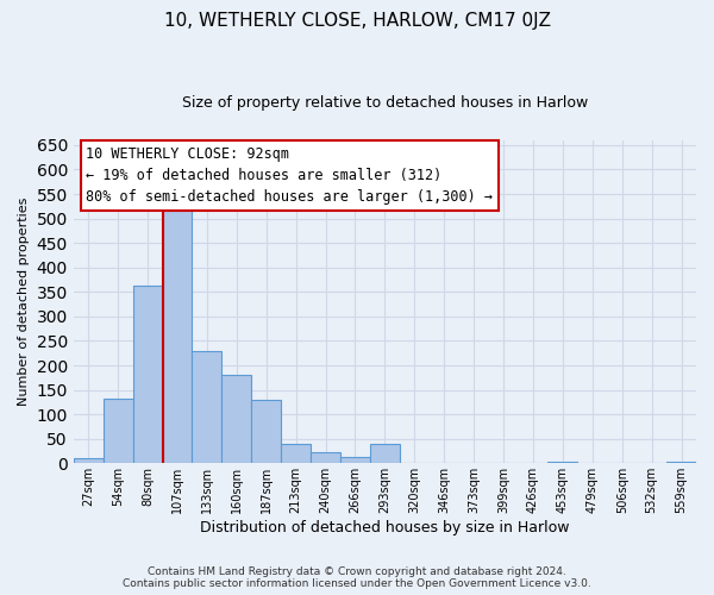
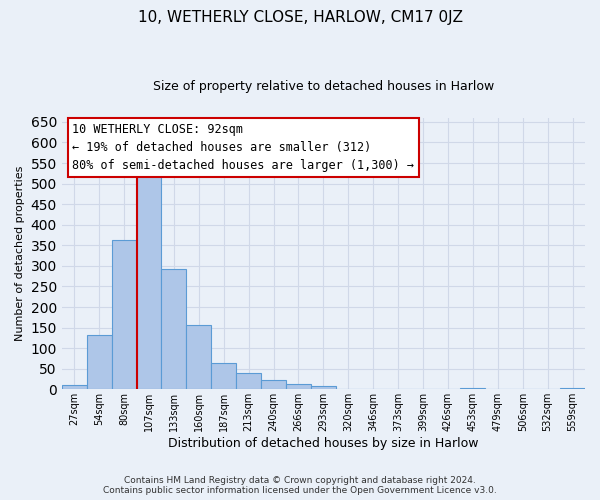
133sqm: 230 -> 292
160sqm: 180 -> 157
187sqm: 130 -> 65
293sqm: 40 -> 7
